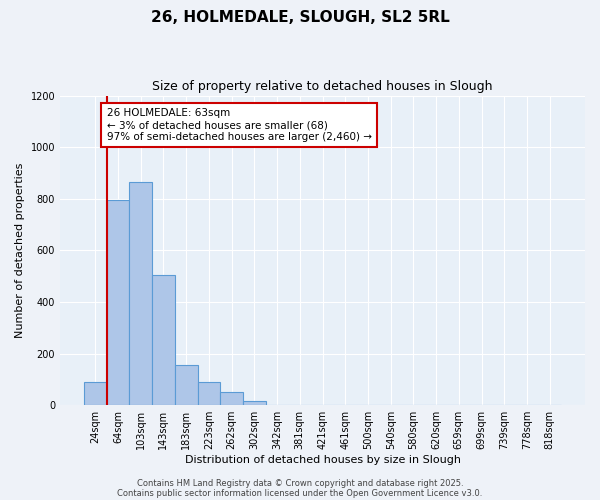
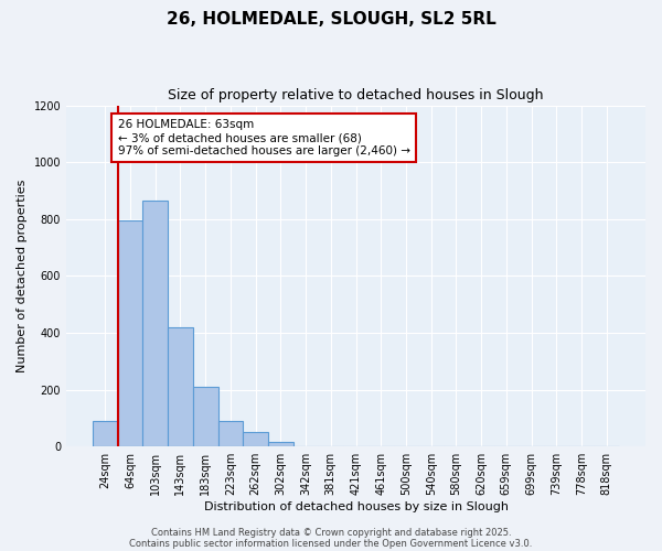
143sqm: 505 -> 420
183sqm: 155 -> 210
